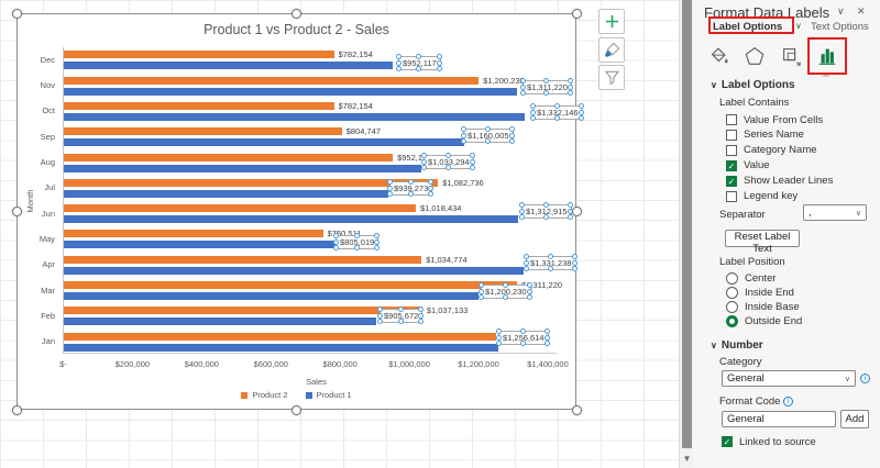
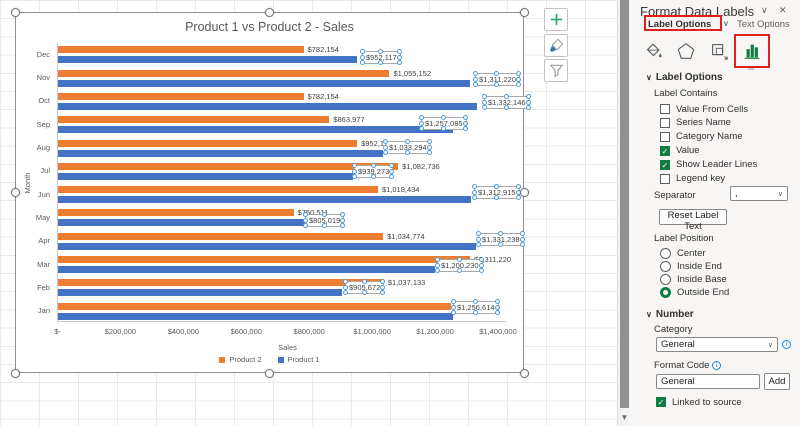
Product 2/Nov: $1,200,230 -> $1,055,152
Product 2/Sep: $804,747 -> $863,977
Product 1/Sep: $1,160,005 -> $1,257,085
